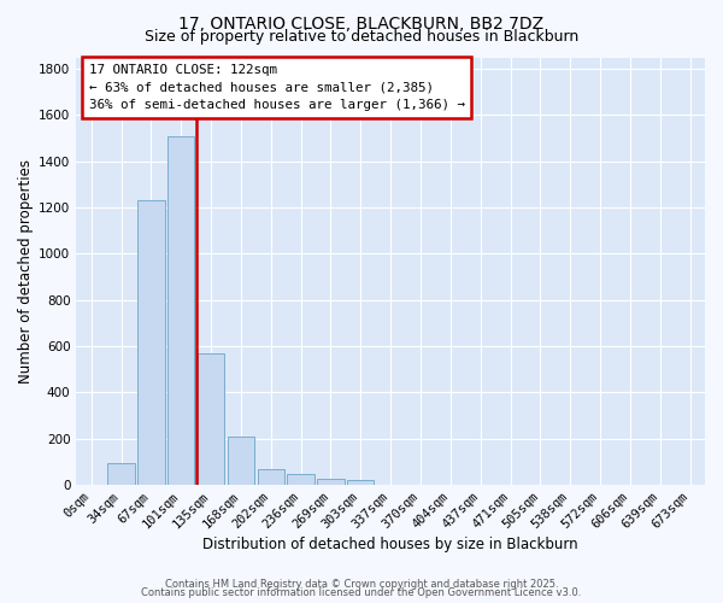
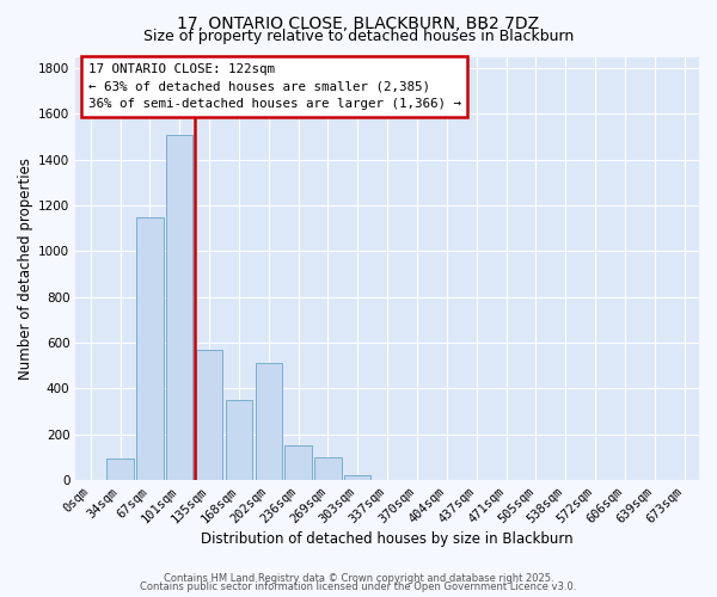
67sqm: 1230 -> 1150
168sqm: 210 -> 350
202sqm: 60 -> 510
236sqm: 40 -> 150
269sqm: 20 -> 100
